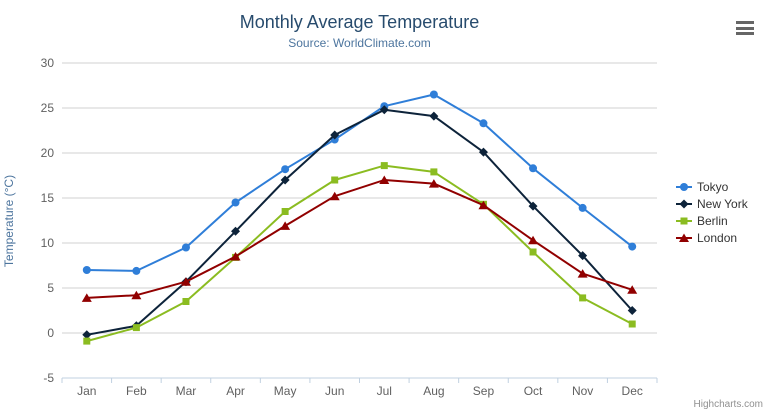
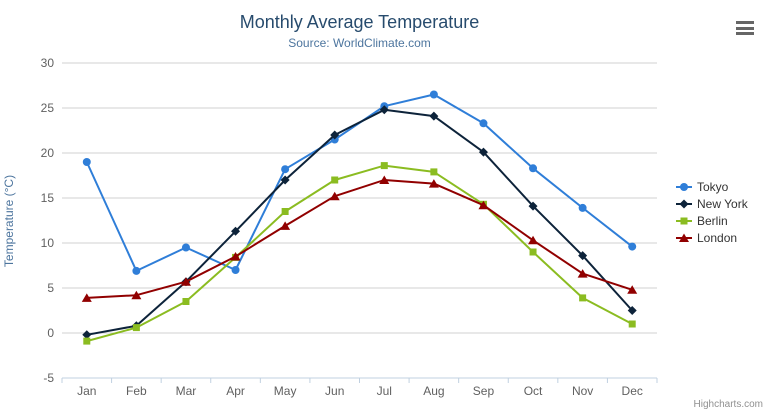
Tokyo/Jan: 7 -> 19
Tokyo/Apr: 14 -> 7
